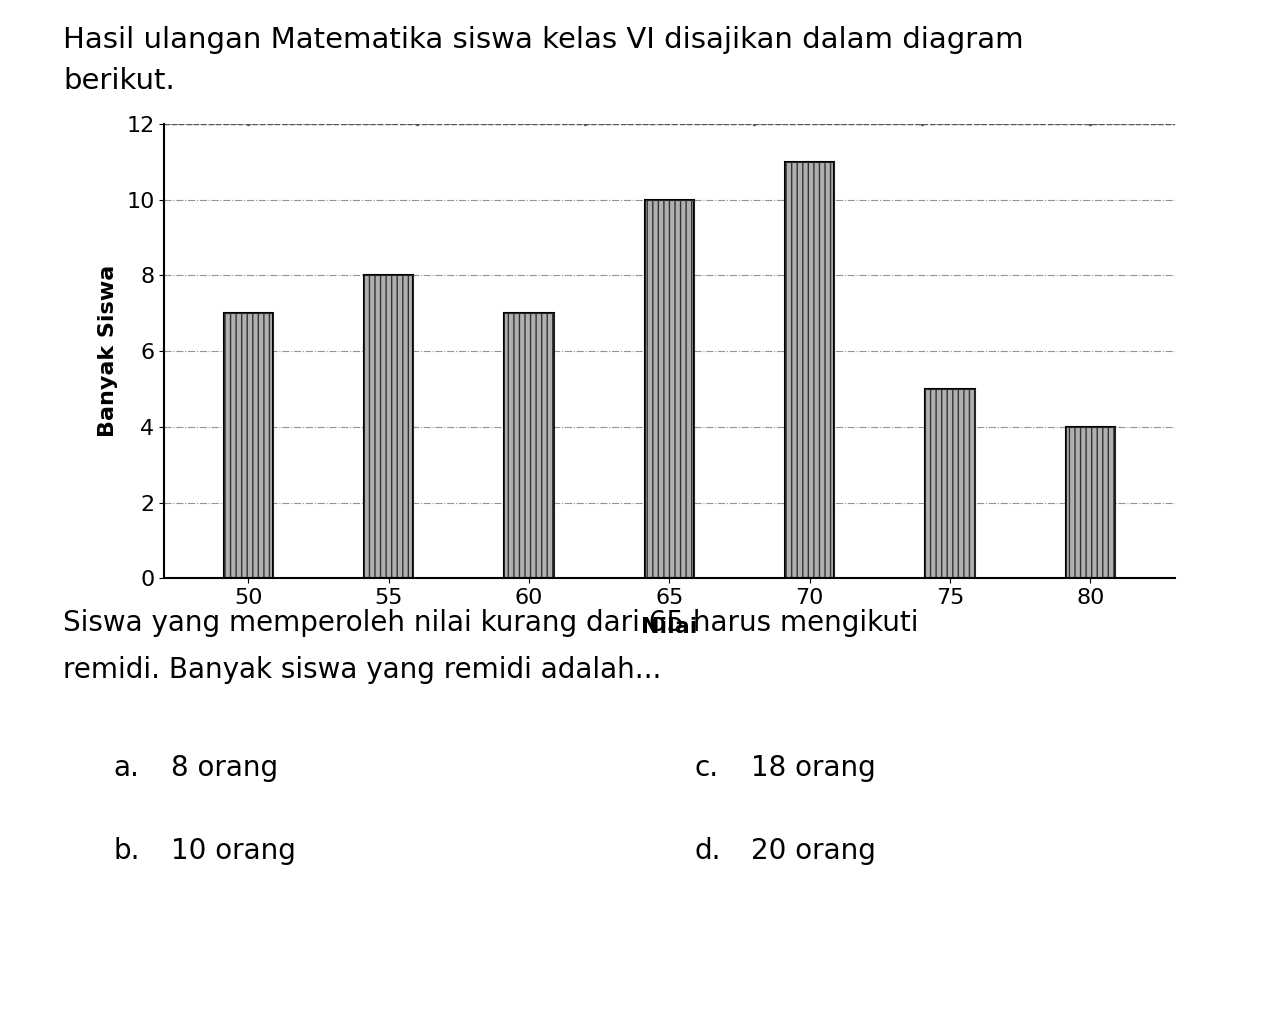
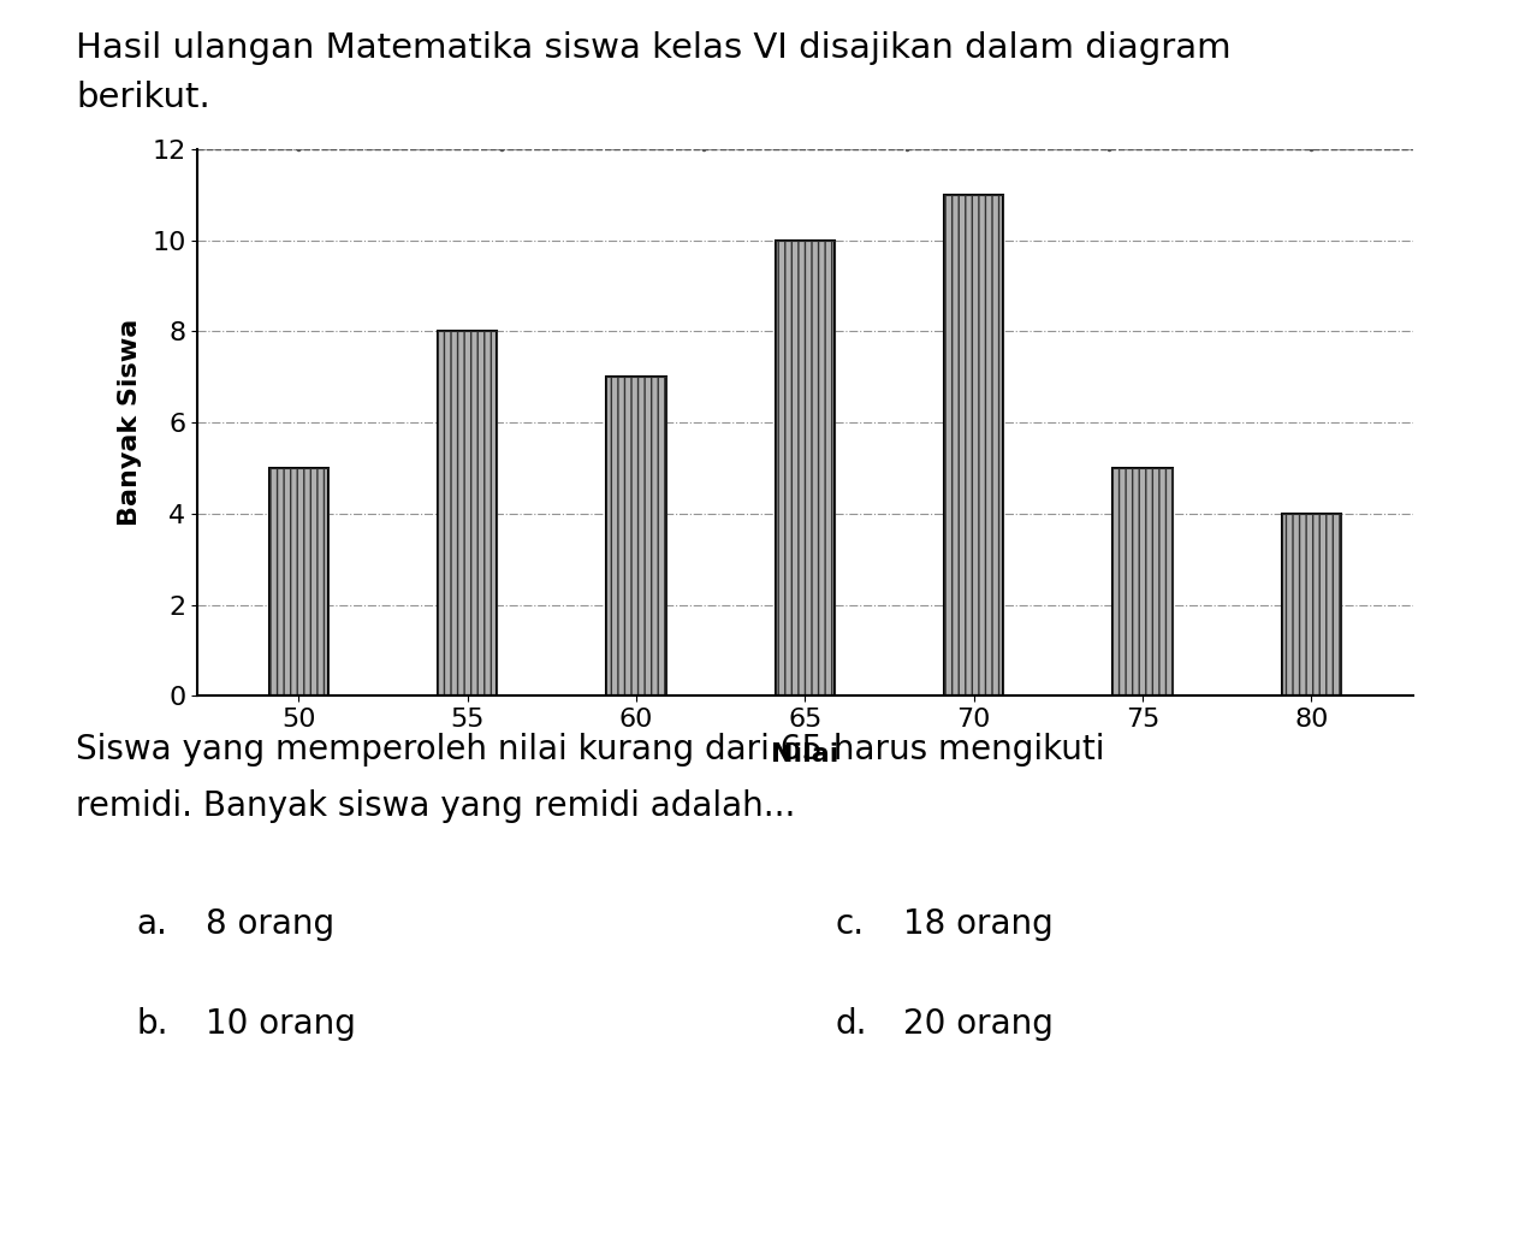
50: 7 -> 5
